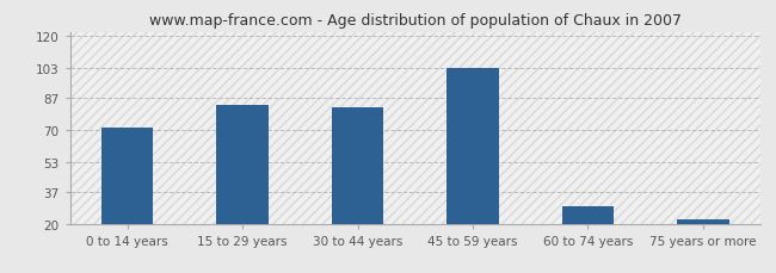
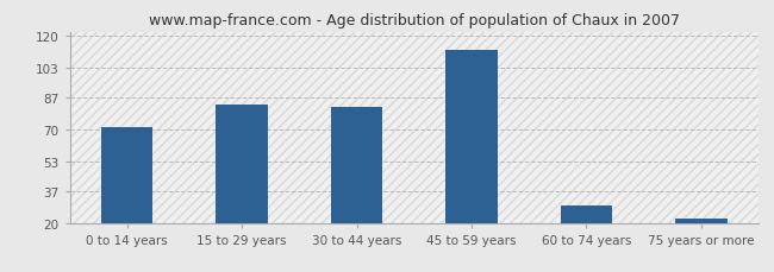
45 to 59 years: 103 -> 112
